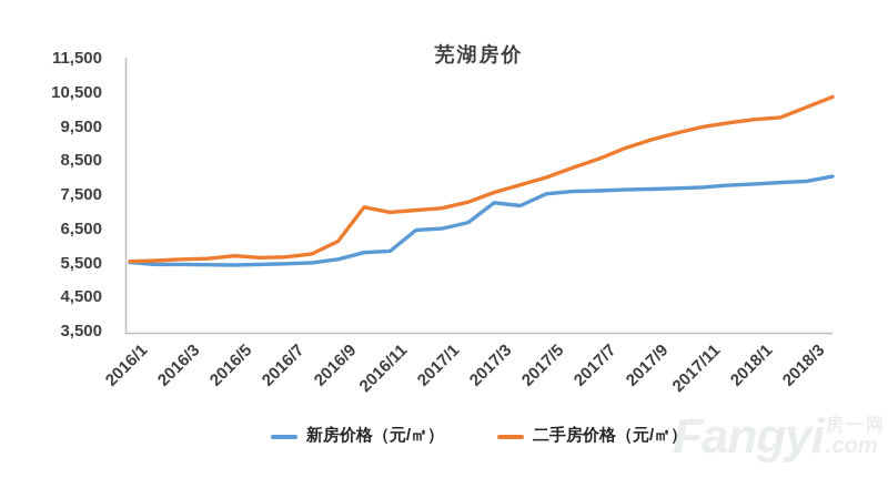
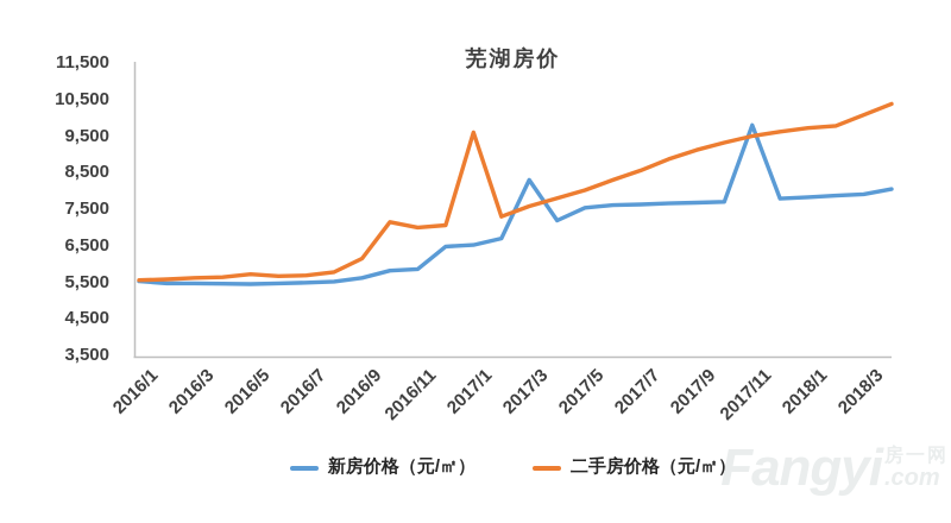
二手房价格（元/㎡）/2017/1: 7100 -> 9600
新房价格（元/㎡）/2017/3: 7300 -> 8300
新房价格（元/㎡）/2017/11: 7700 -> 9800
